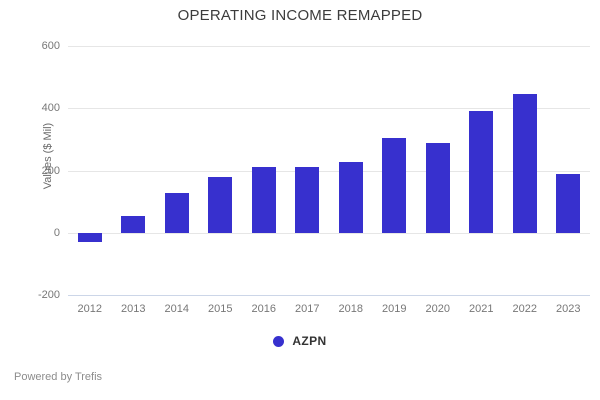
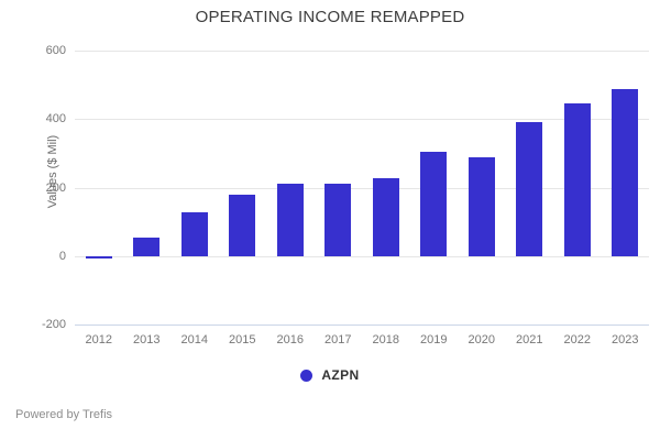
2012: -30 -> -10
2023: 190 -> 490
